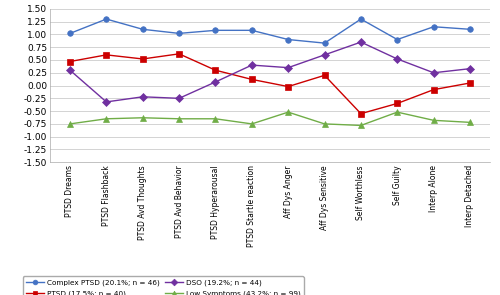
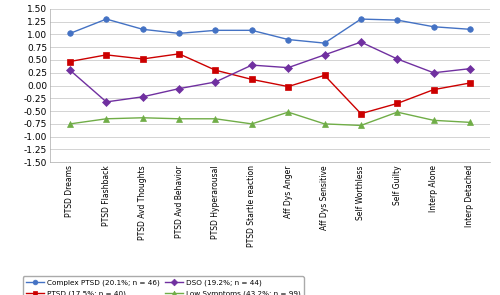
DSO (19.2%; n = 44)/PTSD Avd Behavior: -0.25 -> -0.06
Complex PTSD (20.1%; n = 46)/Self Guilty: 0.90 -> 1.28
